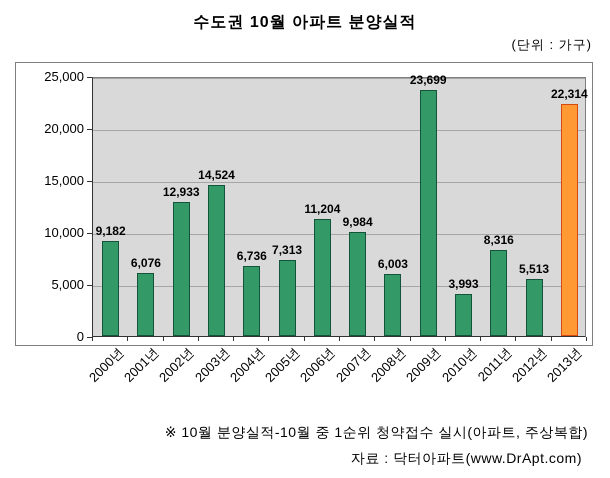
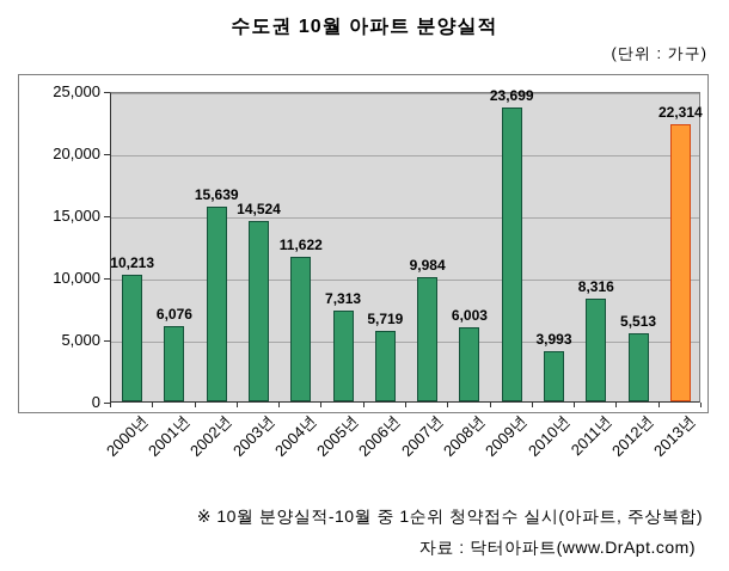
2000년: 9,182 -> 10,213
2002년: 12,933 -> 15,639
2004년: 6,736 -> 11,622
2006년: 11,204 -> 5,719
